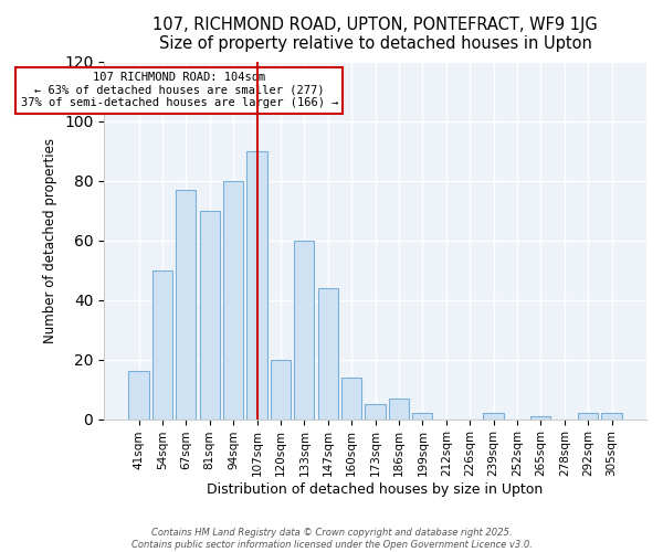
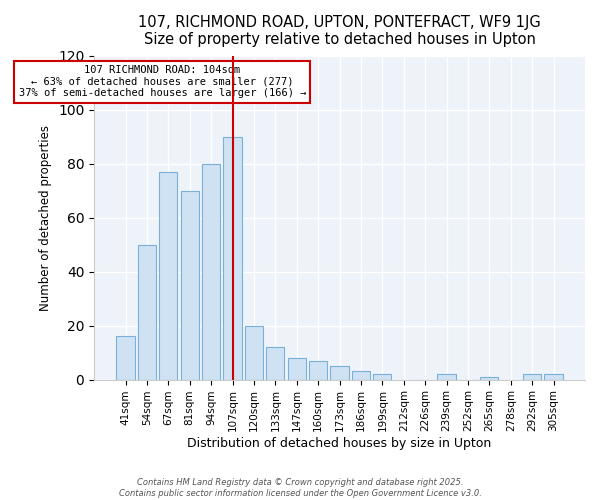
133sqm: 60 -> 12
147sqm: 44 -> 8
160sqm: 14 -> 7
186sqm: 7 -> 3
